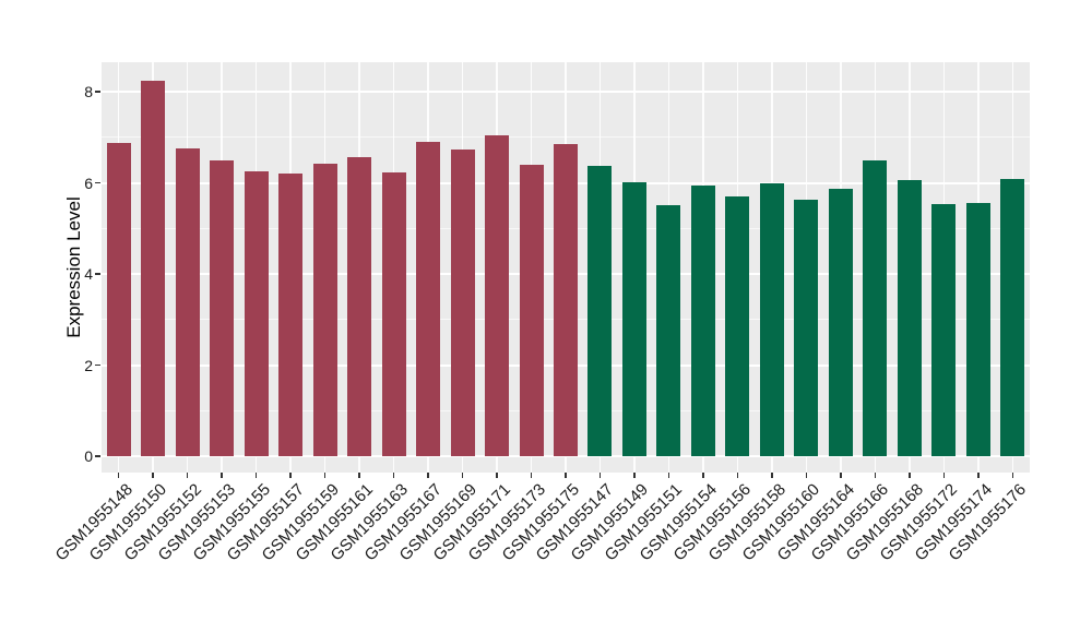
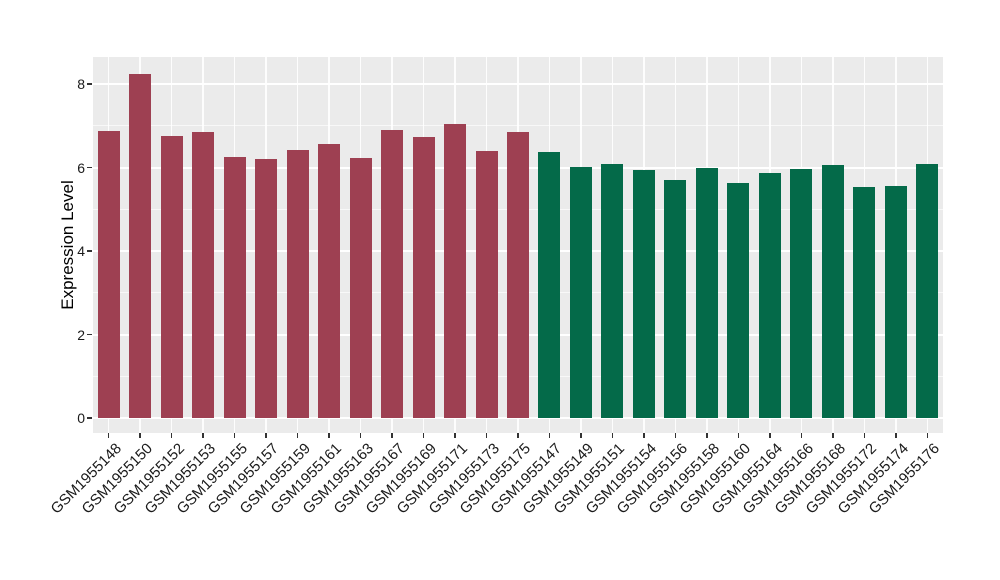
GSM1955153: 6.5 -> 6.8
GSM1955151: 5.5 -> 6.1
GSM1955166: 6.5 -> 6.0
